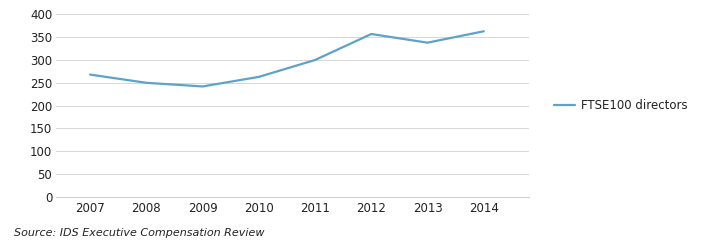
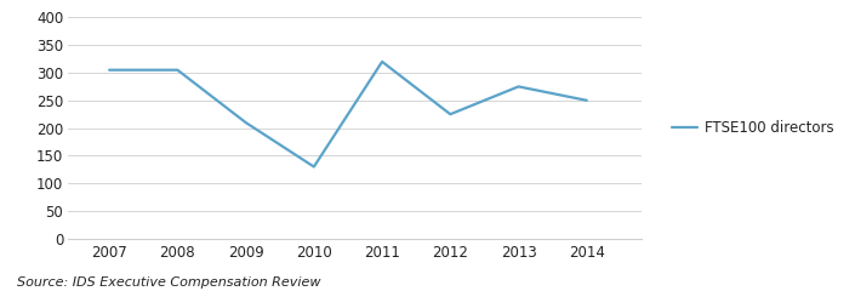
2007: 268 -> 305
2008: 250 -> 305
2009: 242 -> 210
2010: 263 -> 130
2011: 300 -> 320
2012: 357 -> 225
2013: 338 -> 275
2014: 363 -> 250
